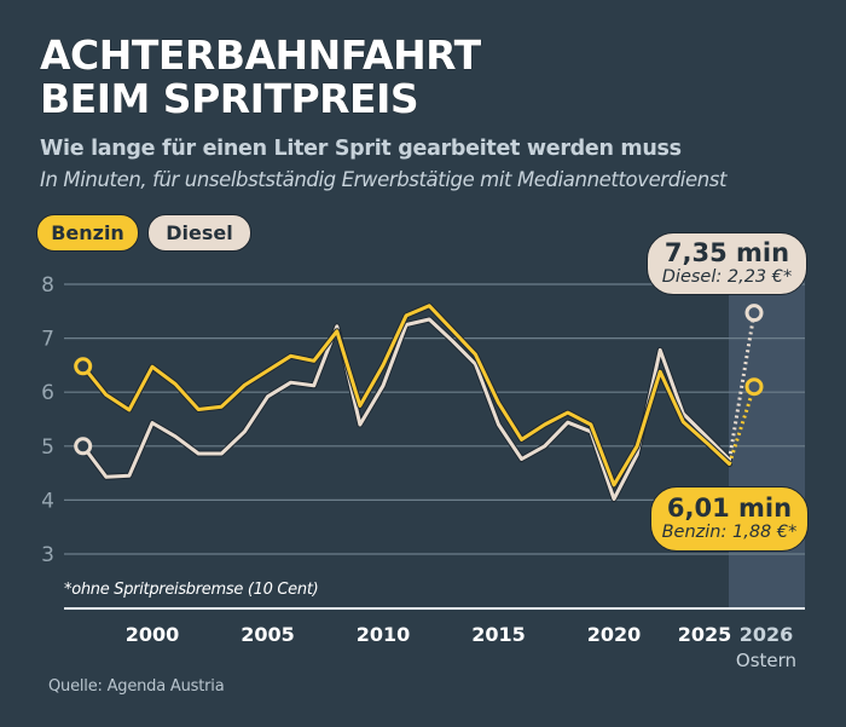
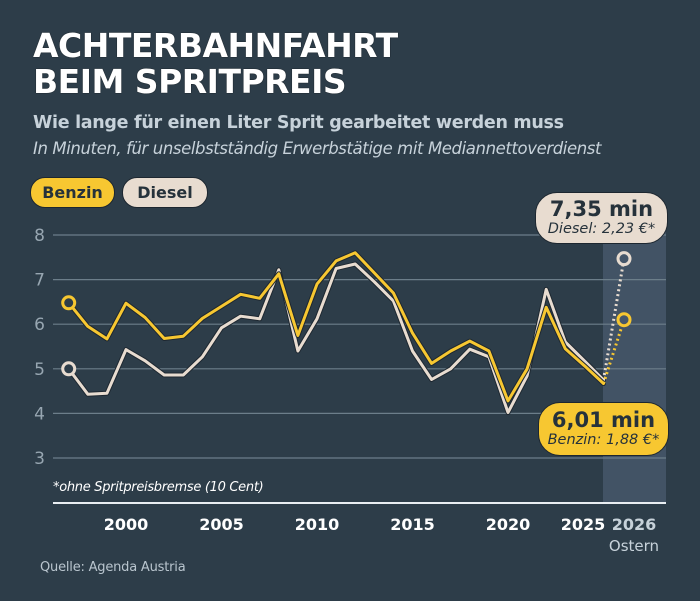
Benzin/2010: 6.5 -> 6.9
